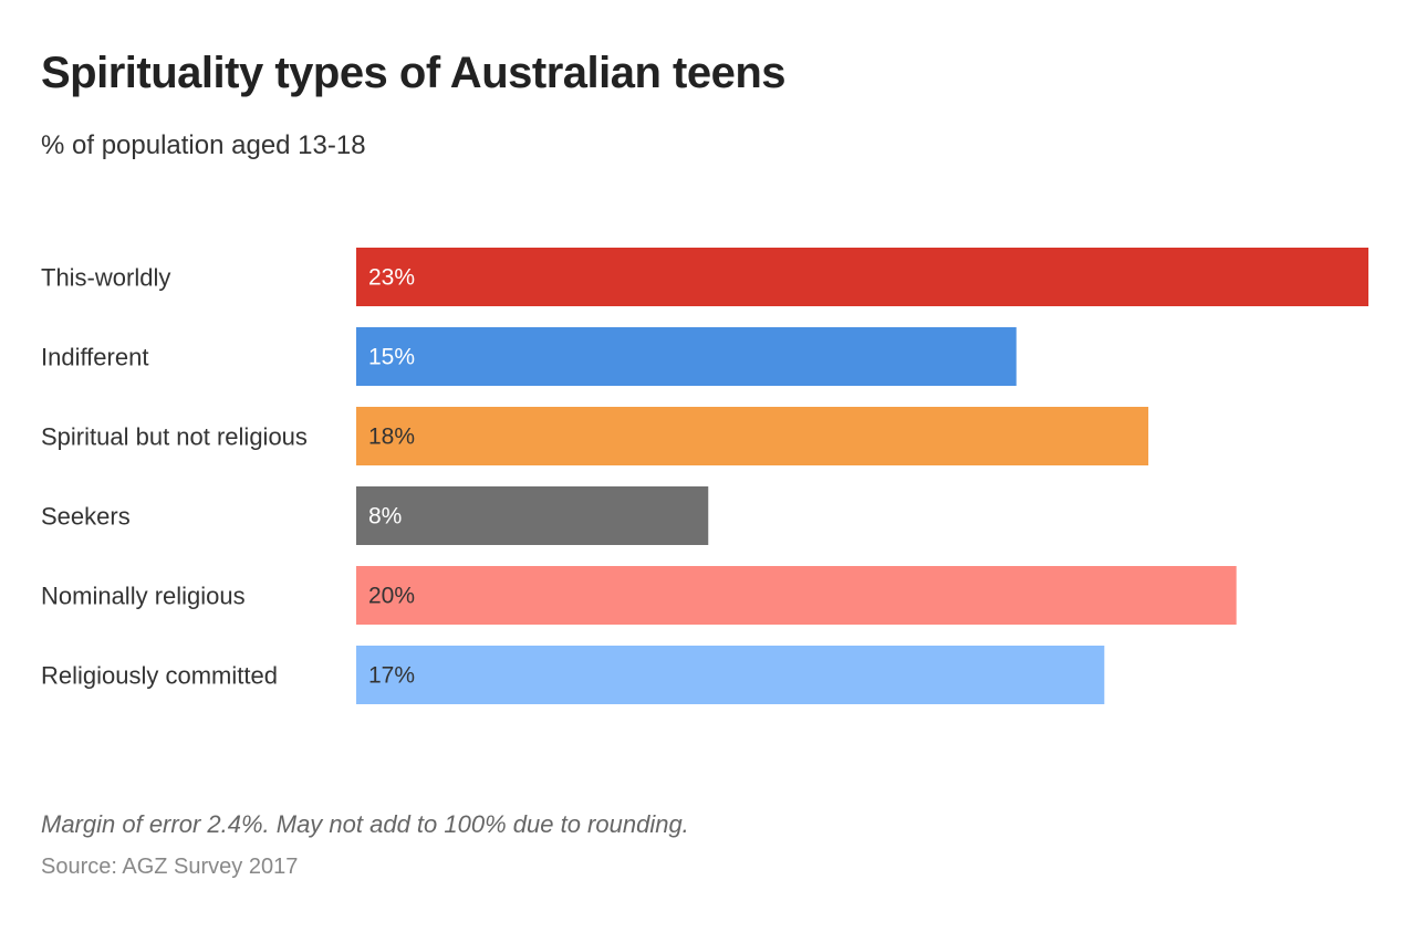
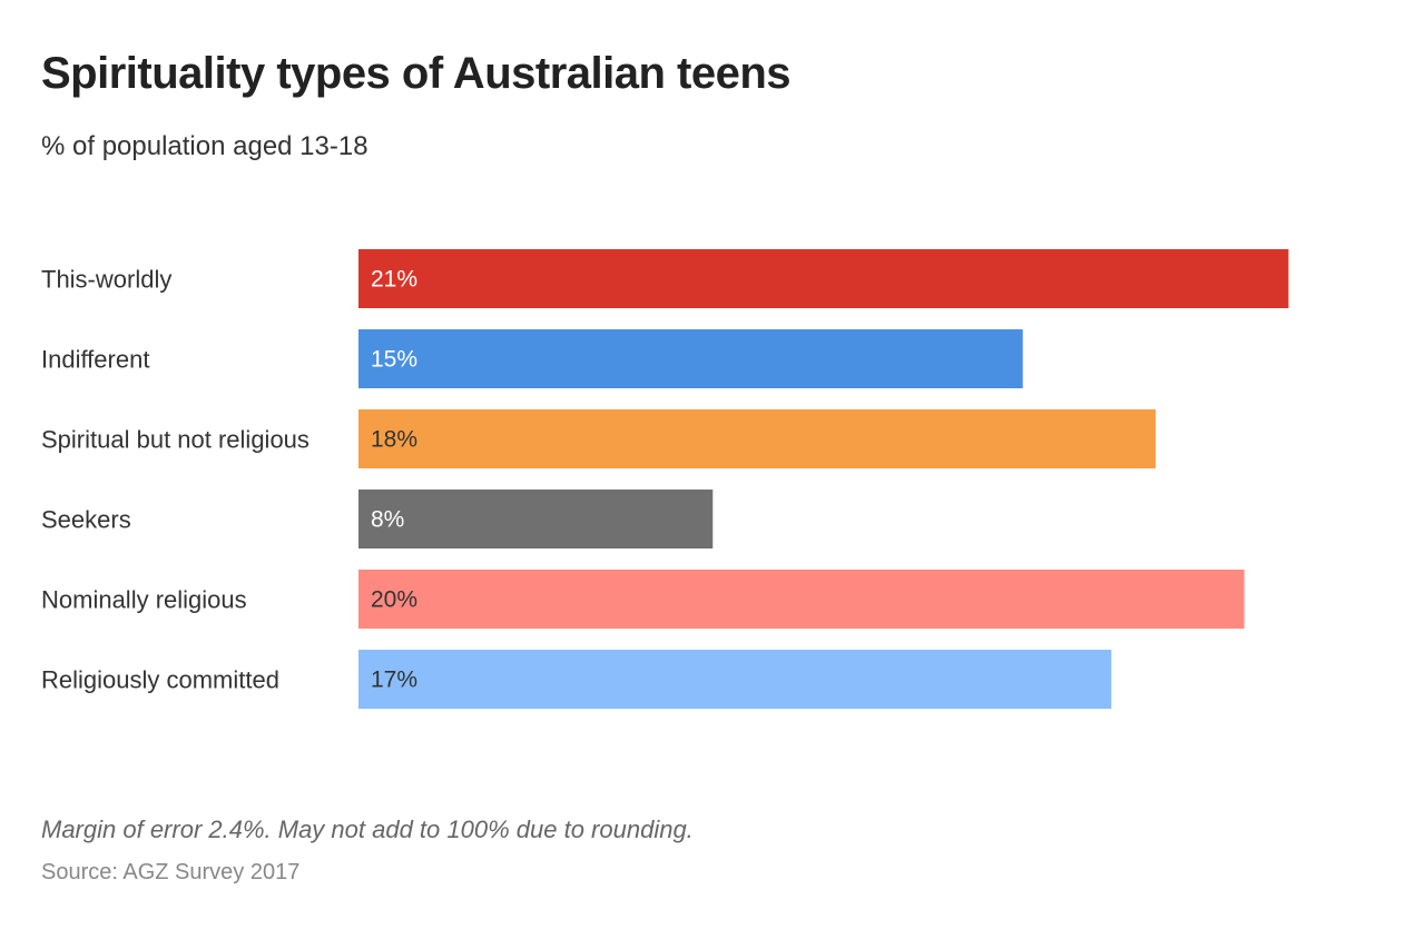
This-worldly: 23% -> 21%
